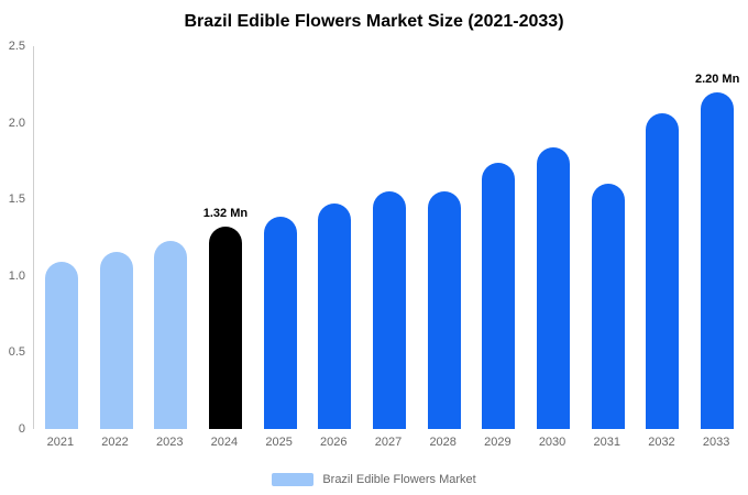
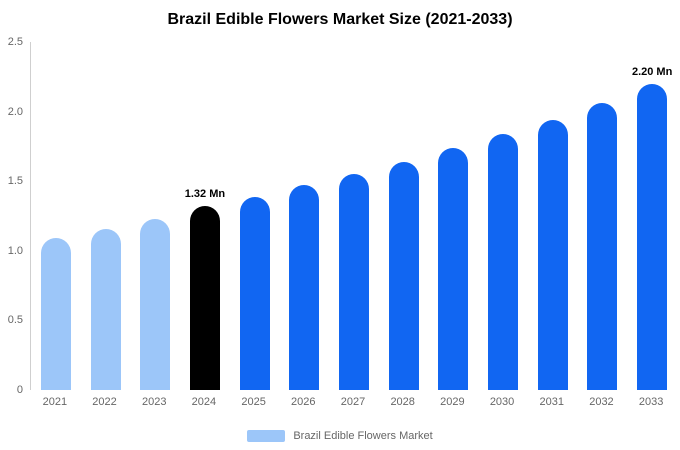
2028: 1.55 -> 1.64
2031: 1.60 -> 1.94
